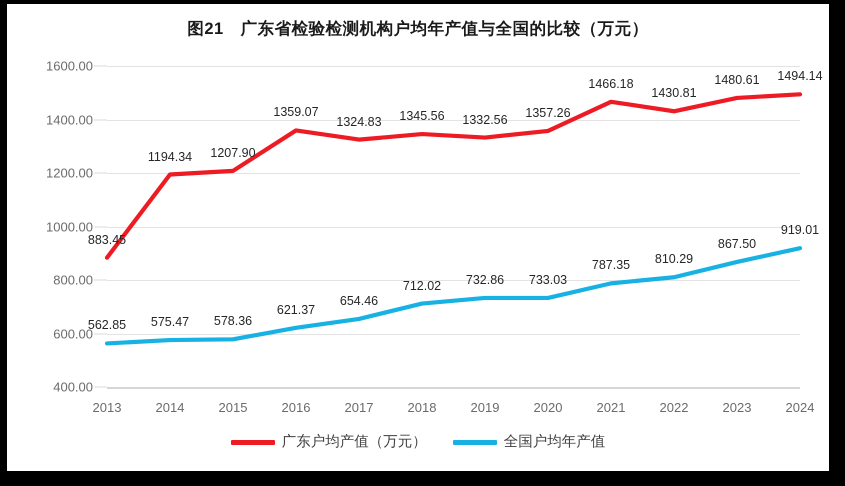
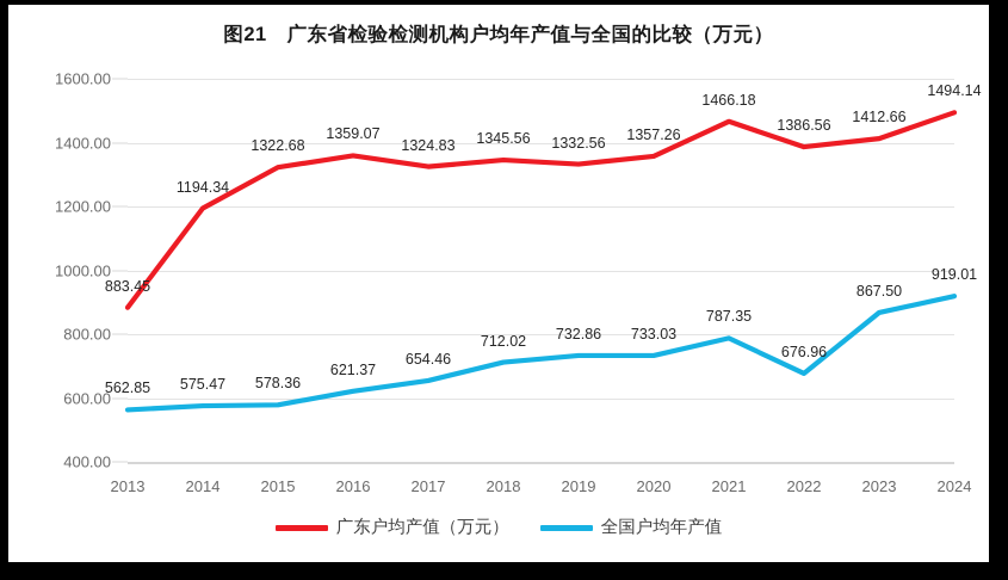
广东户均产值（万元）/2015: 1207.90 -> 1322.68
广东户均产值（万元）/2022: 1430.81 -> 1386.56
全国户均年产值/2022: 810.29 -> 676.96
广东户均产值（万元）/2023: 1480.61 -> 1412.66
